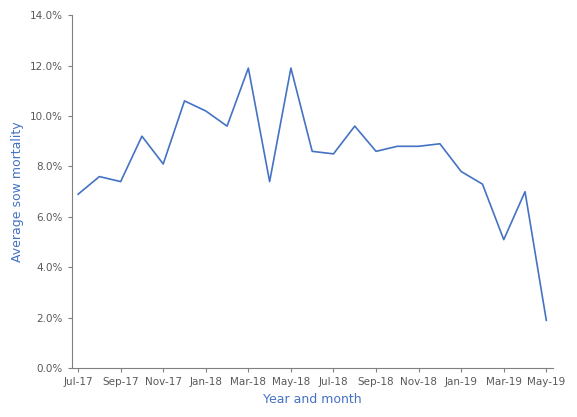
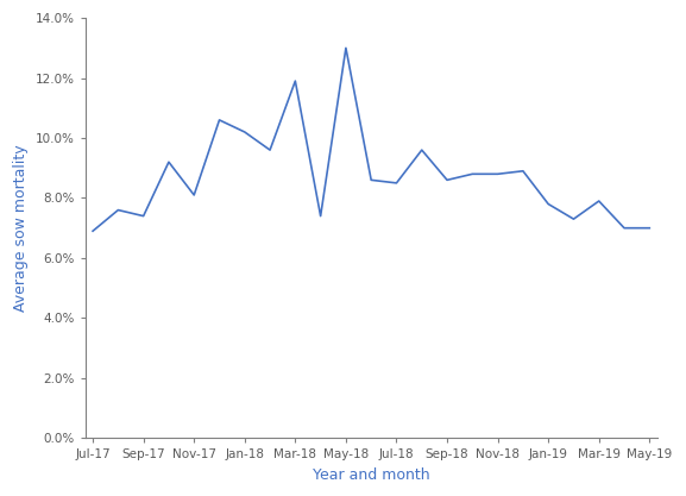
May-18: 11.9% -> 13.0%
Mar-19: 5.1% -> 7.9%
May-19: 1.9% -> 7.0%
